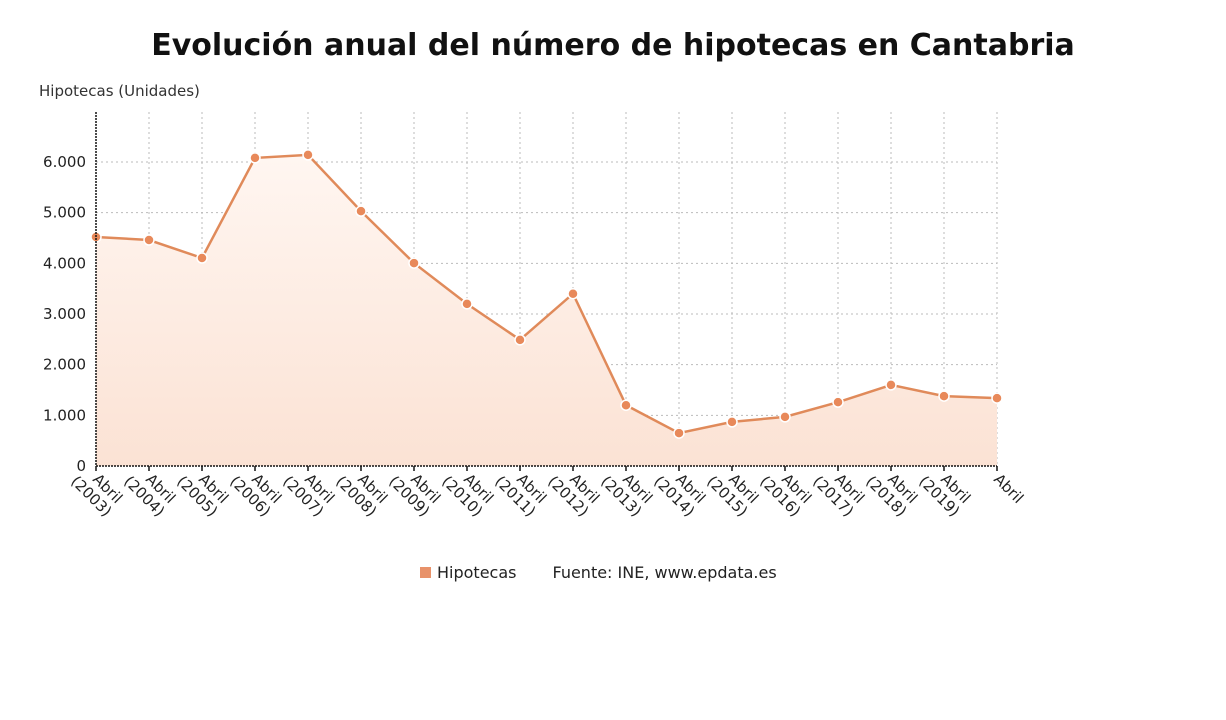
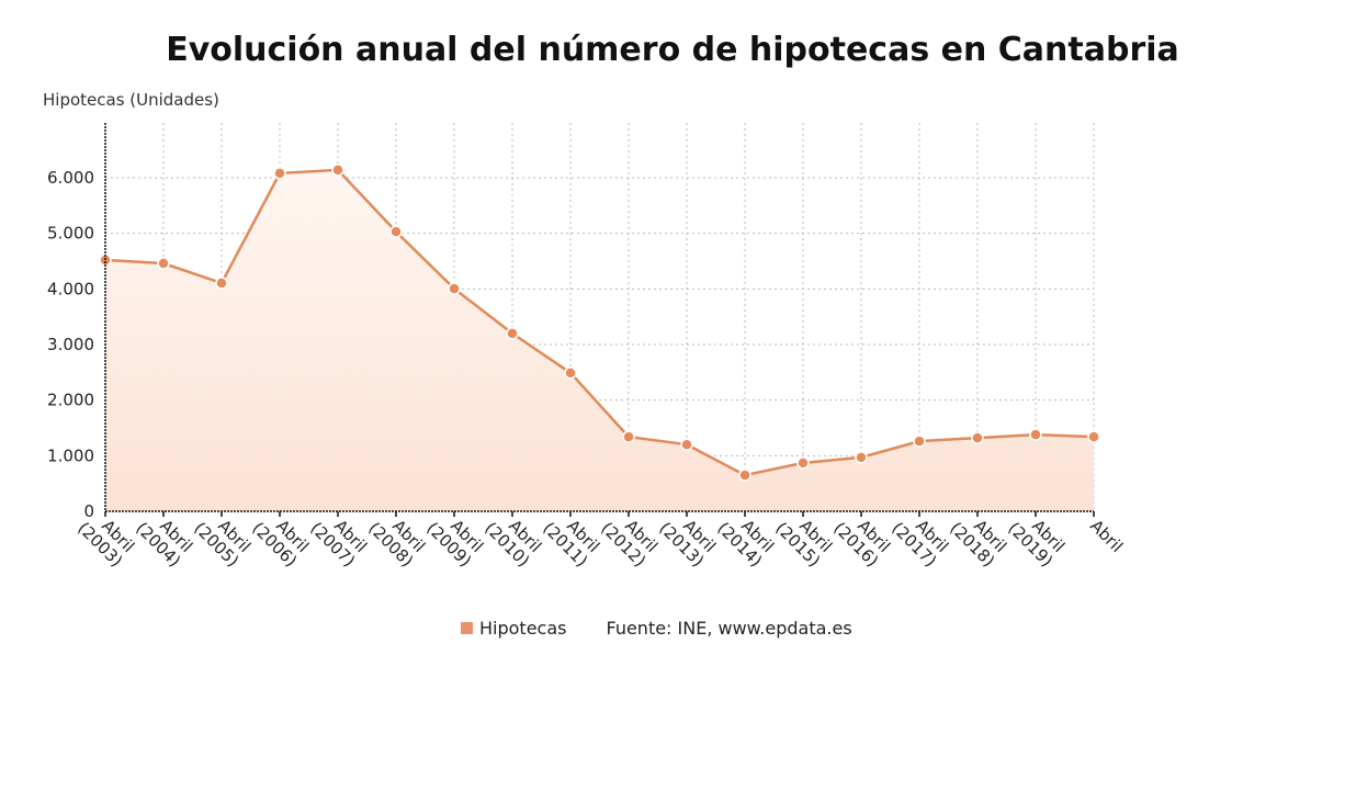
Abril (2012): 3400 -> 1300
Abril (2018): 1600 -> 1300
